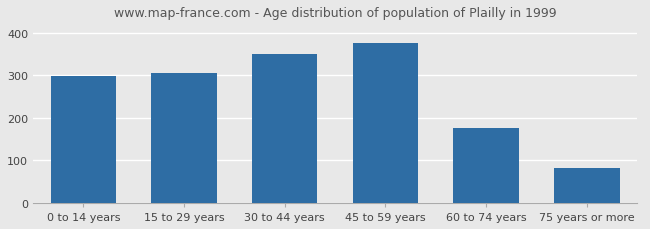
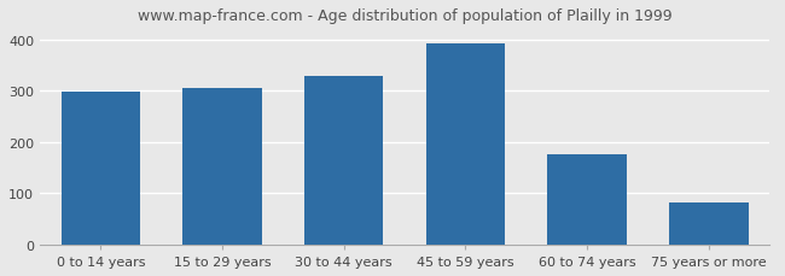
30 to 44 years: 350 -> 330
45 to 59 years: 375 -> 392
